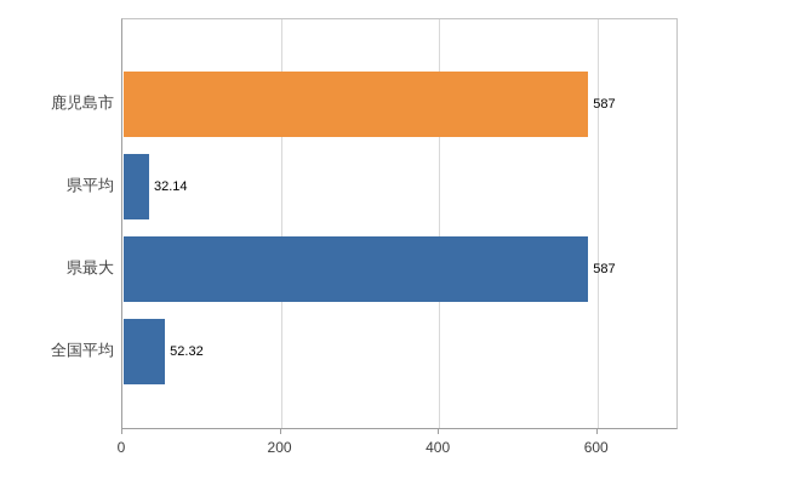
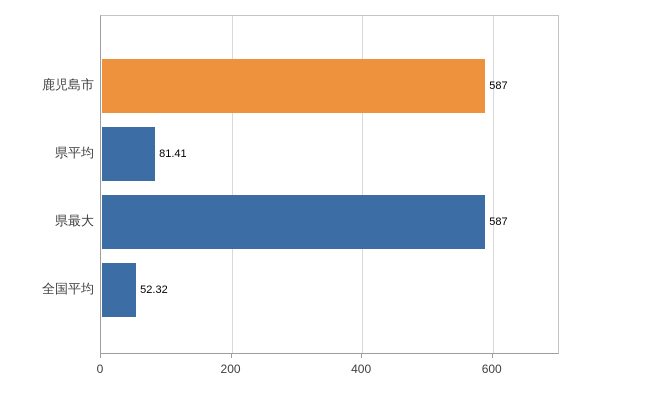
県平均: 32.14 -> 81.41
